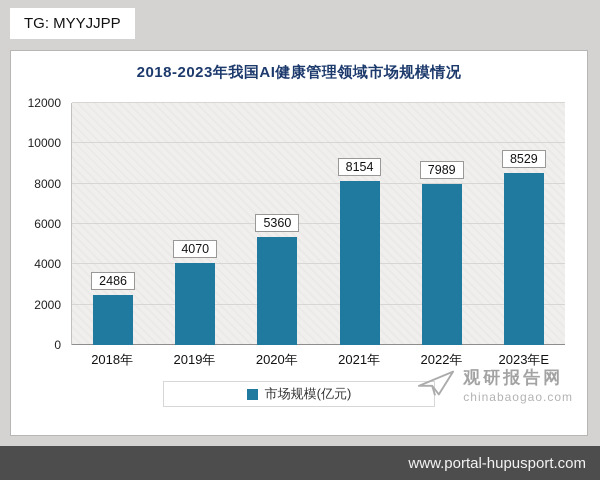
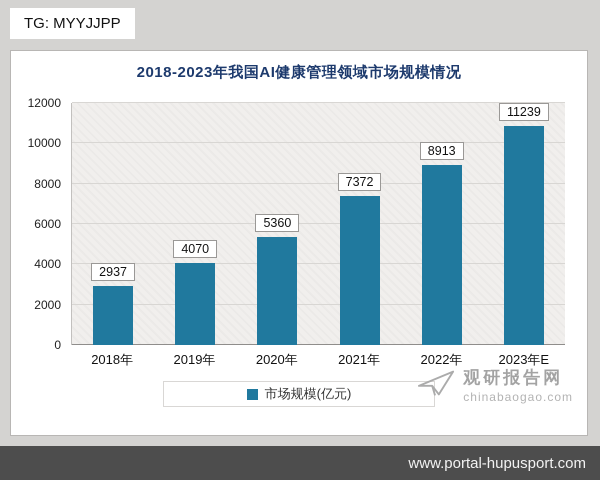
2018年: 2486 -> 2937
2021年: 8154 -> 7372
2022年: 7989 -> 8913
2023年E: 8529 -> 11239
